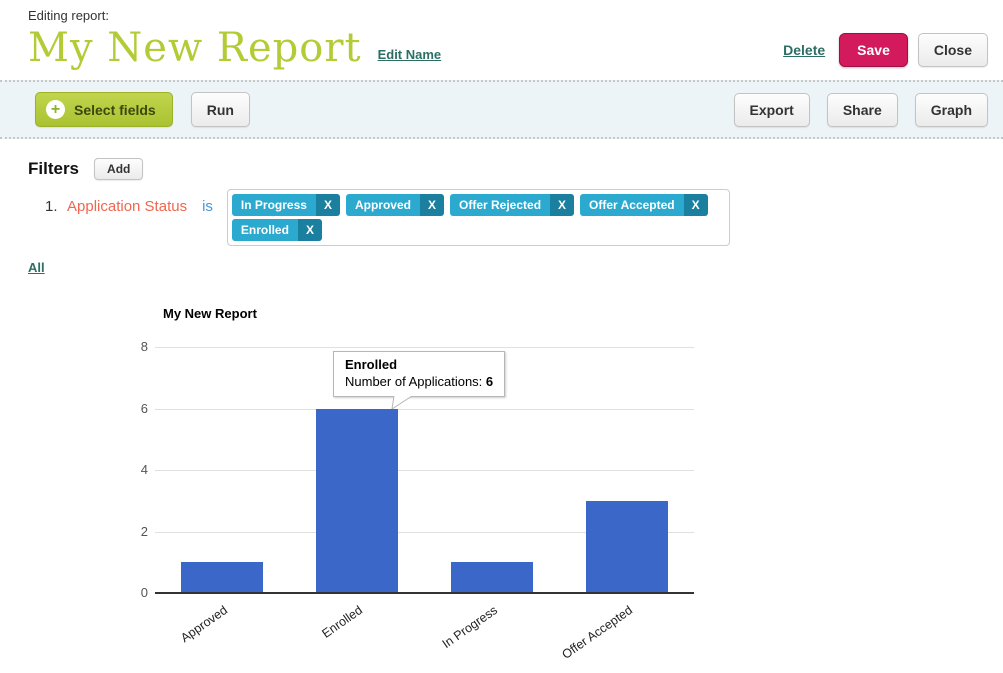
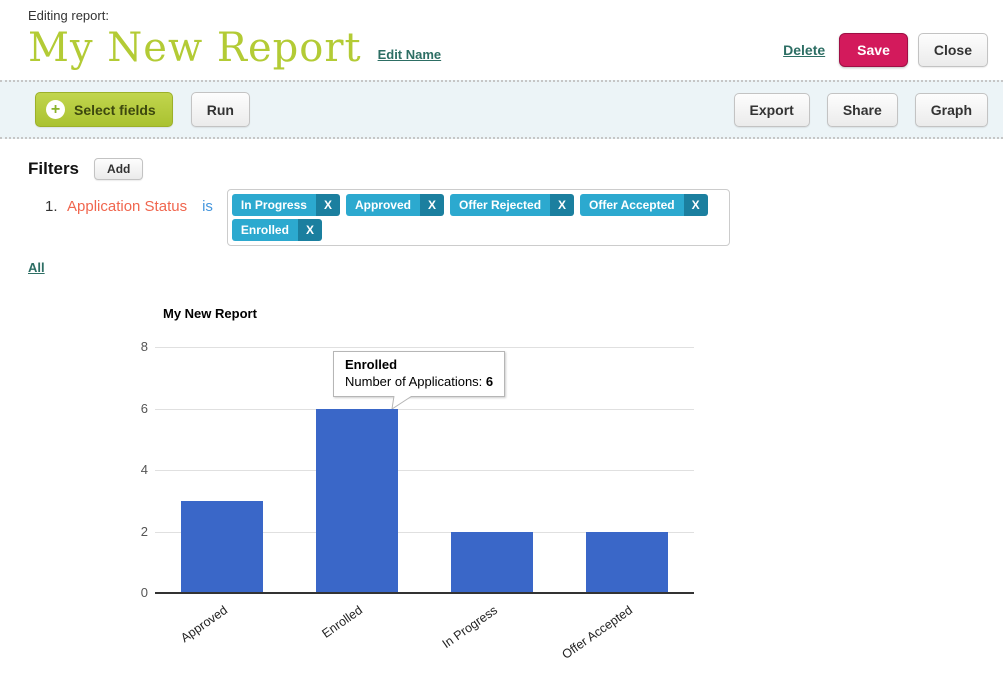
Approved: 1 -> 3
In Progress: 1 -> 2
Offer Accepted: 3 -> 2
